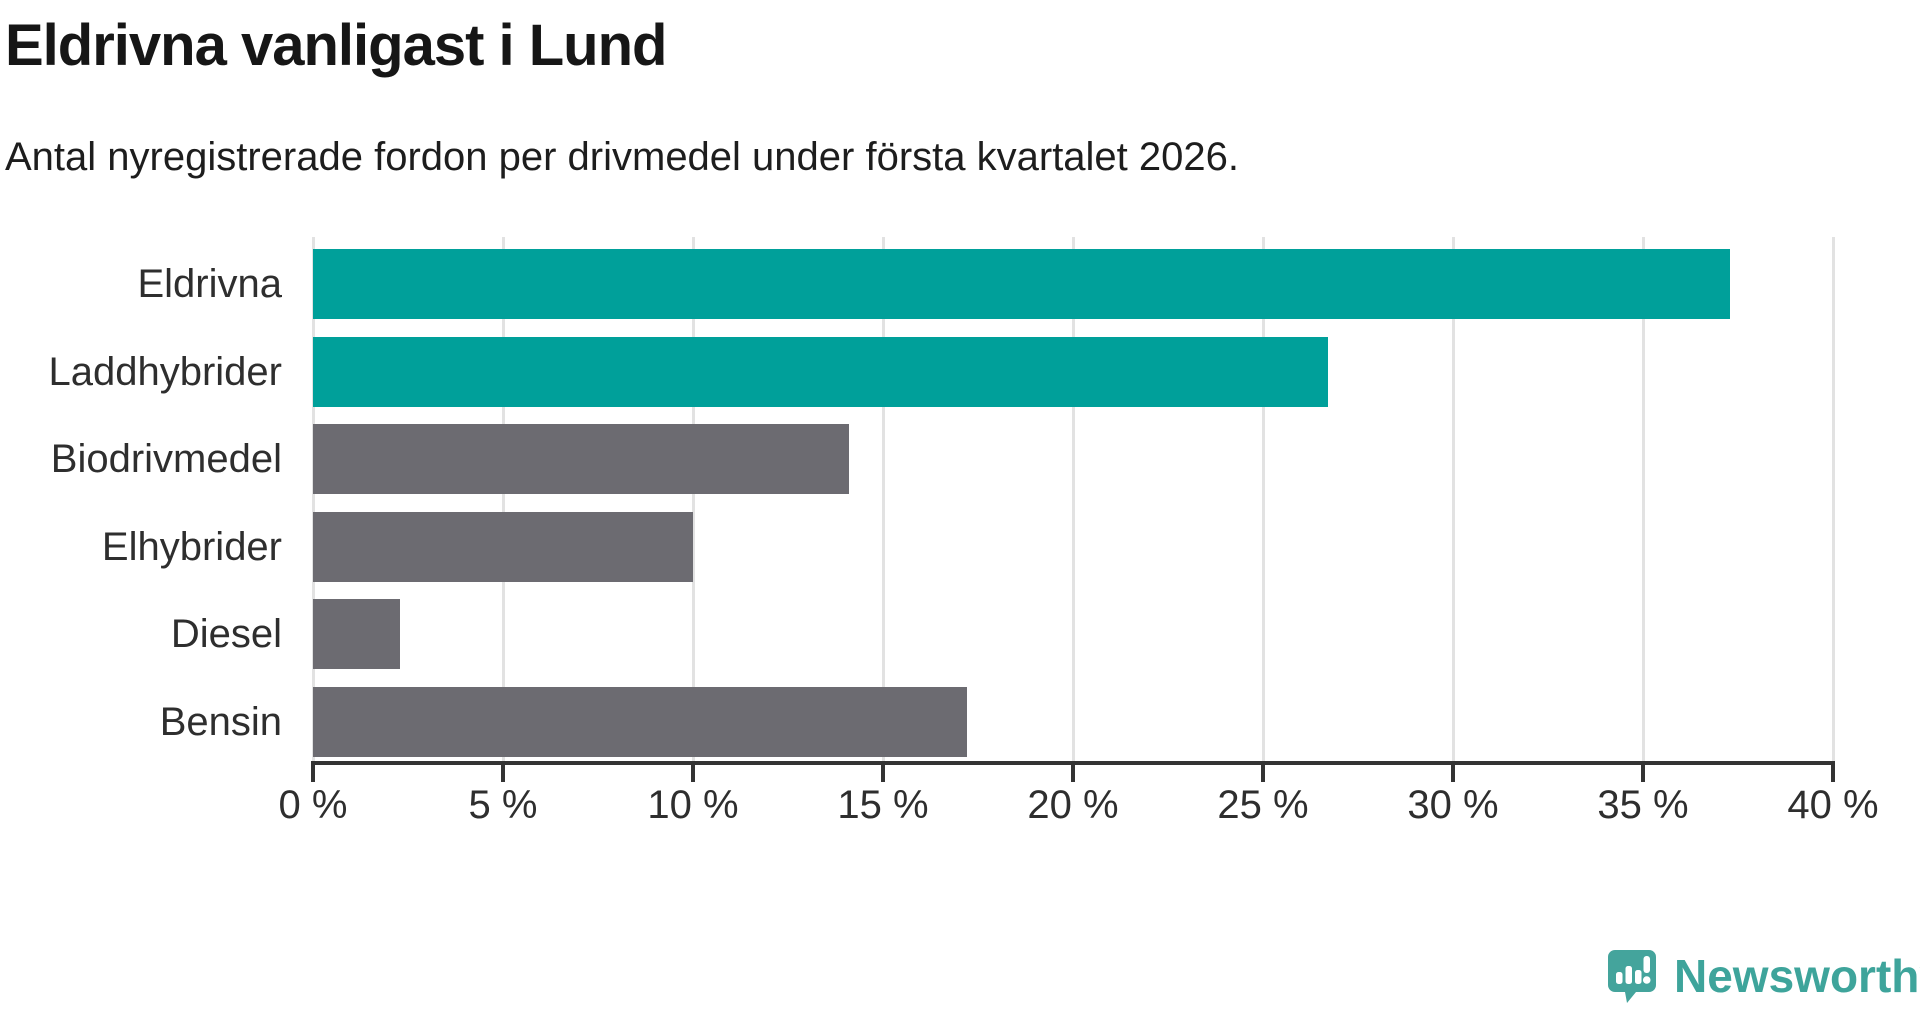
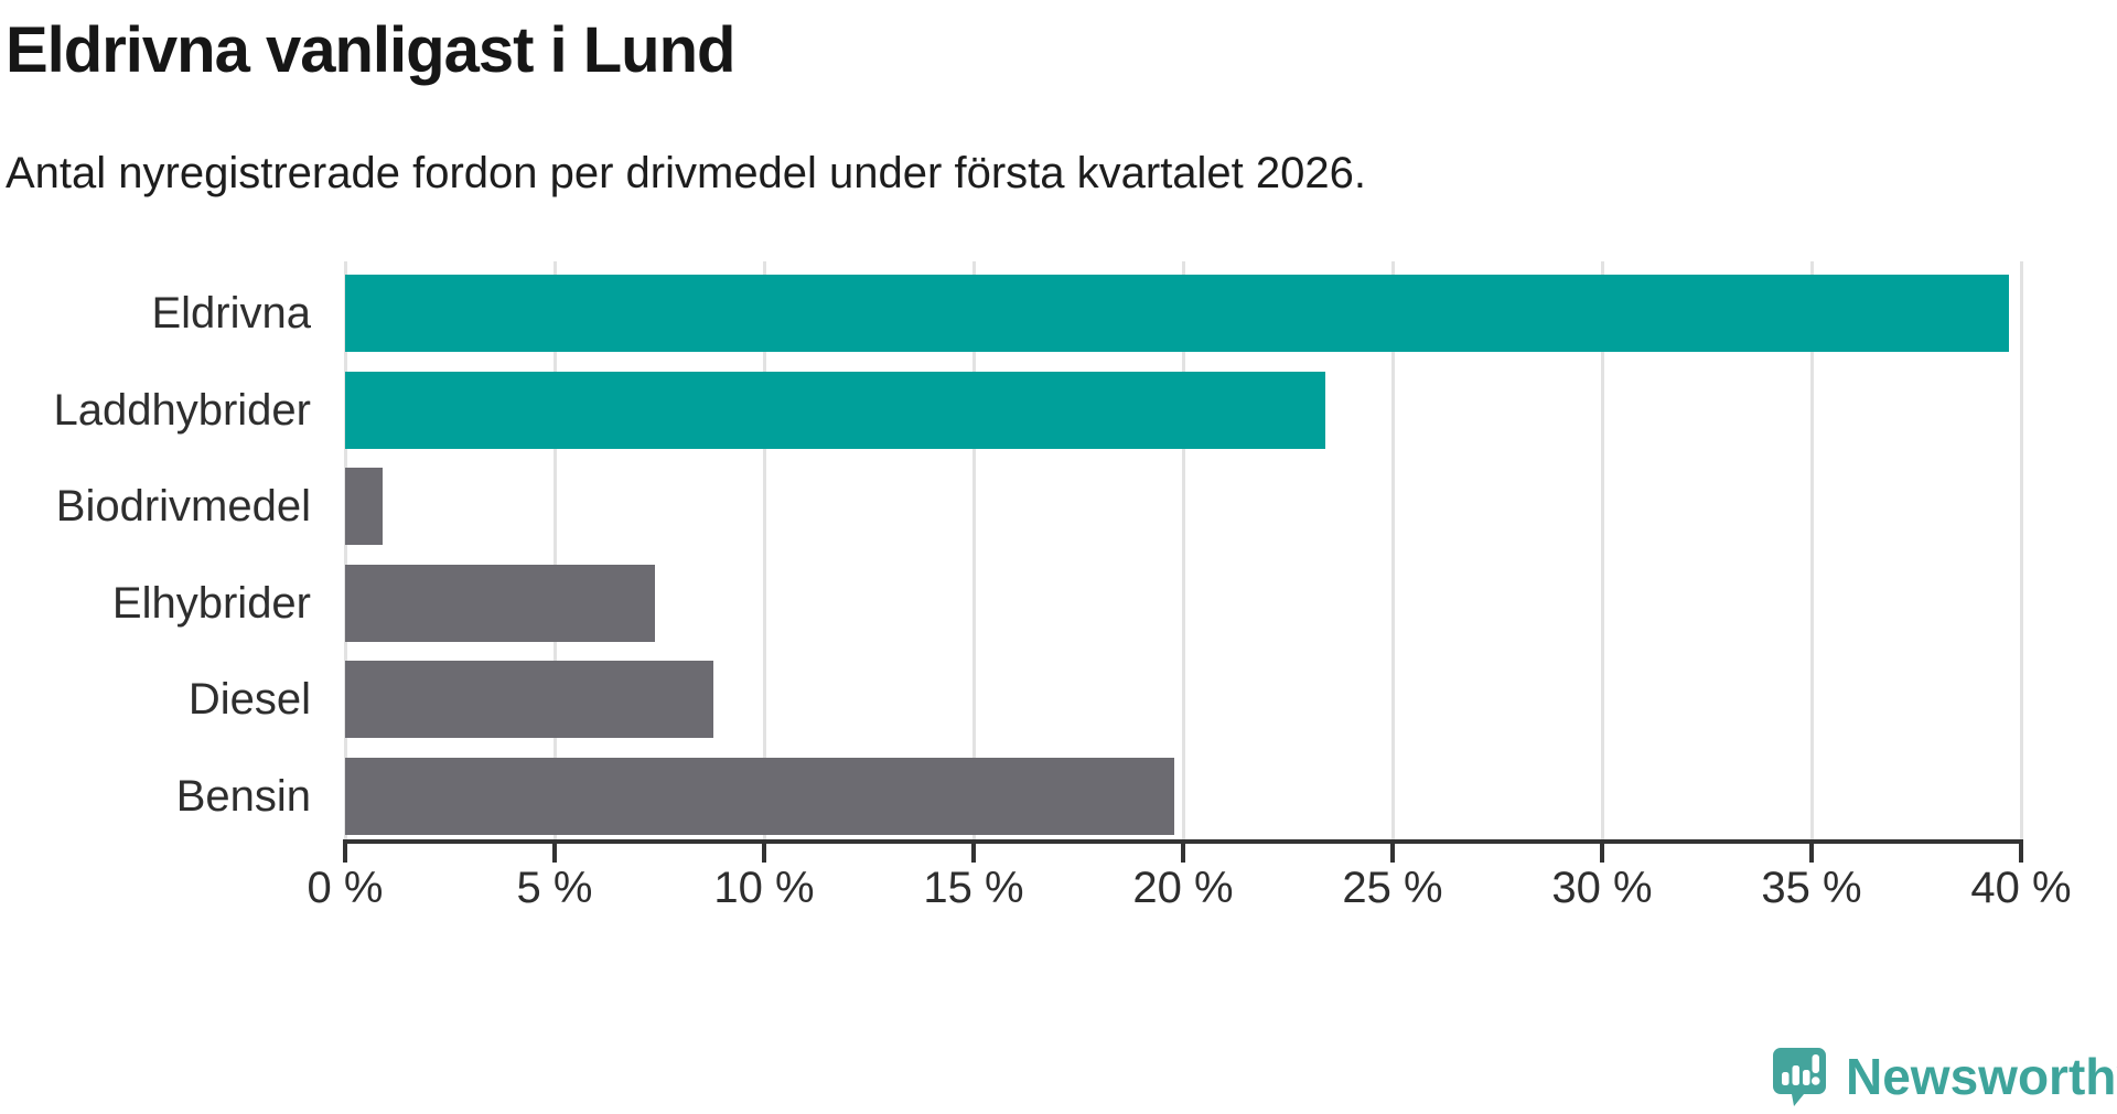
Eldrivna: 37.3% -> 39.7%
Laddhybrider: 26.7% -> 23.4%
Biodrivmedel: 14.1% -> 0.9%
Elhybrider: 10.0% -> 7.4%
Diesel: 2.3% -> 8.8%
Bensin: 17.2% -> 19.8%
